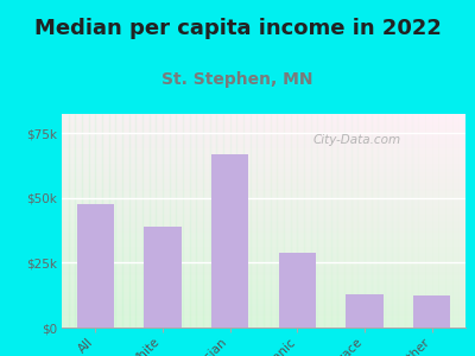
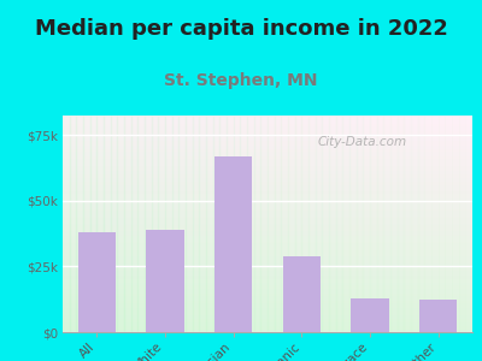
All: $47.5k -> $38.0k
